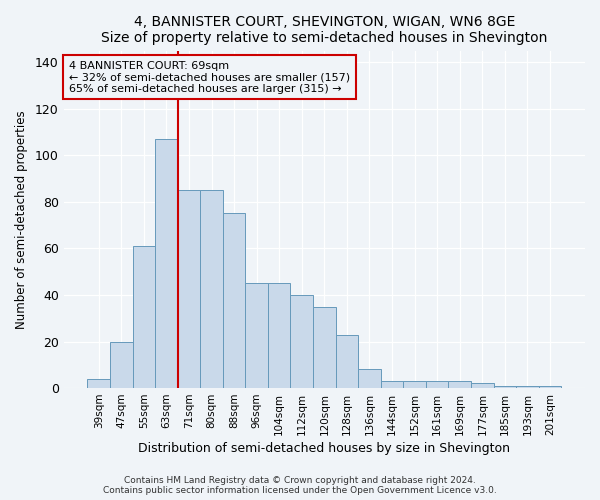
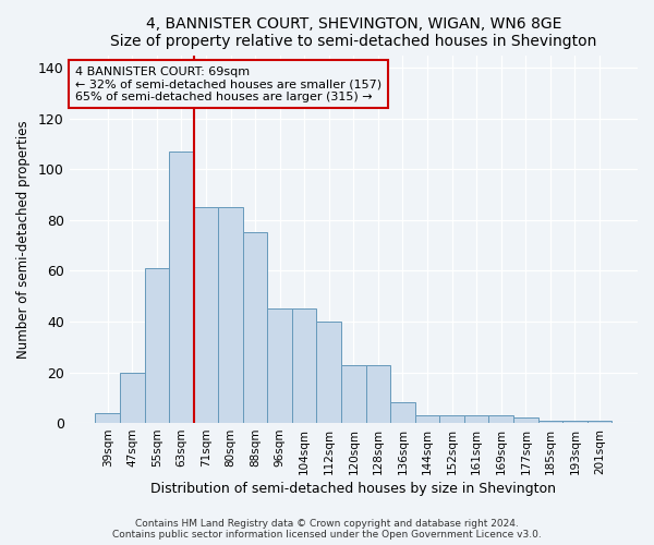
120sqm: 35 -> 23
